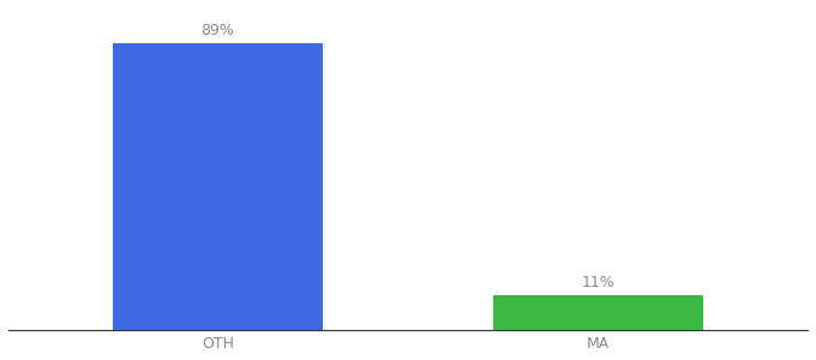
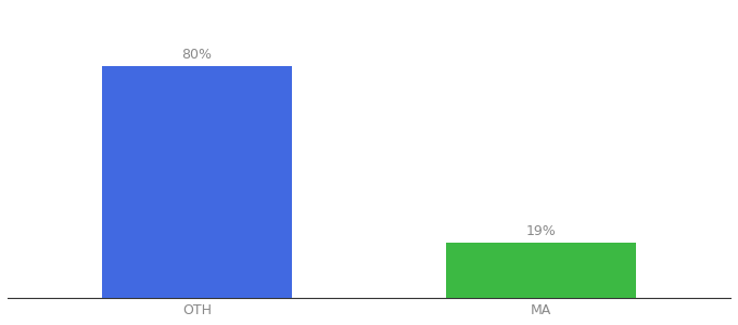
OTH: 89% -> 80%
MA: 11% -> 19%
